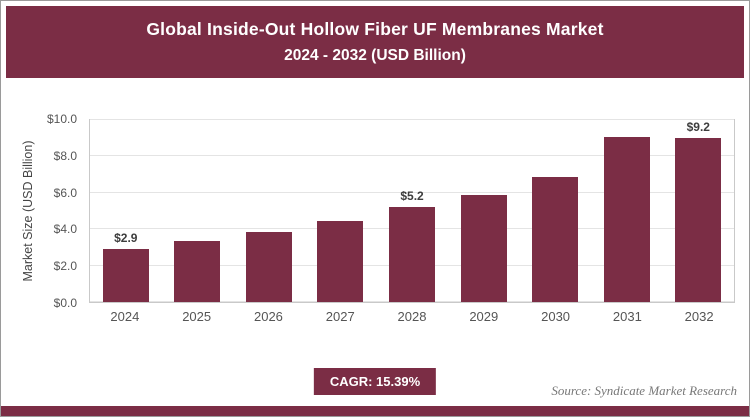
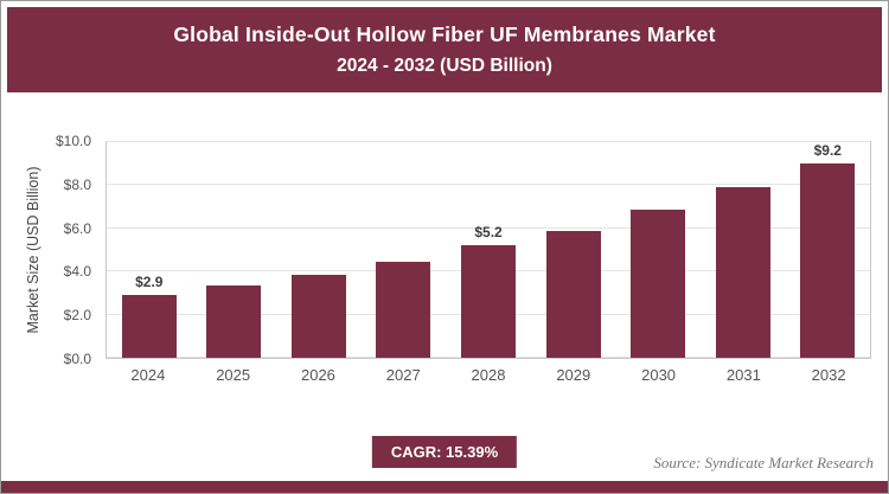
2031: $9.4 -> $7.9
